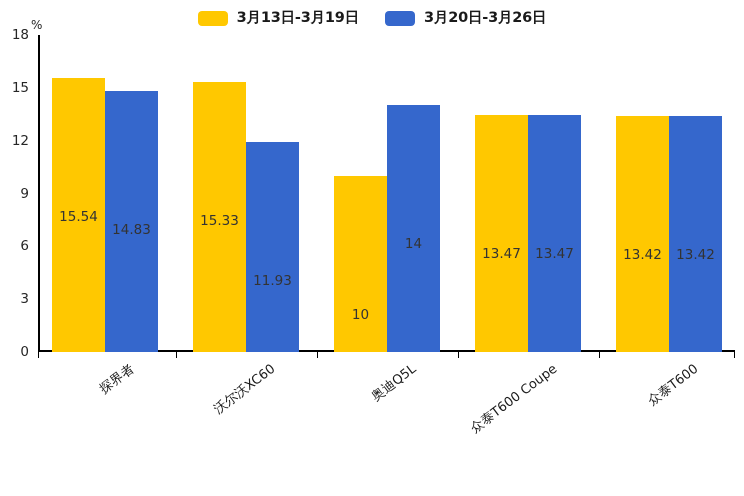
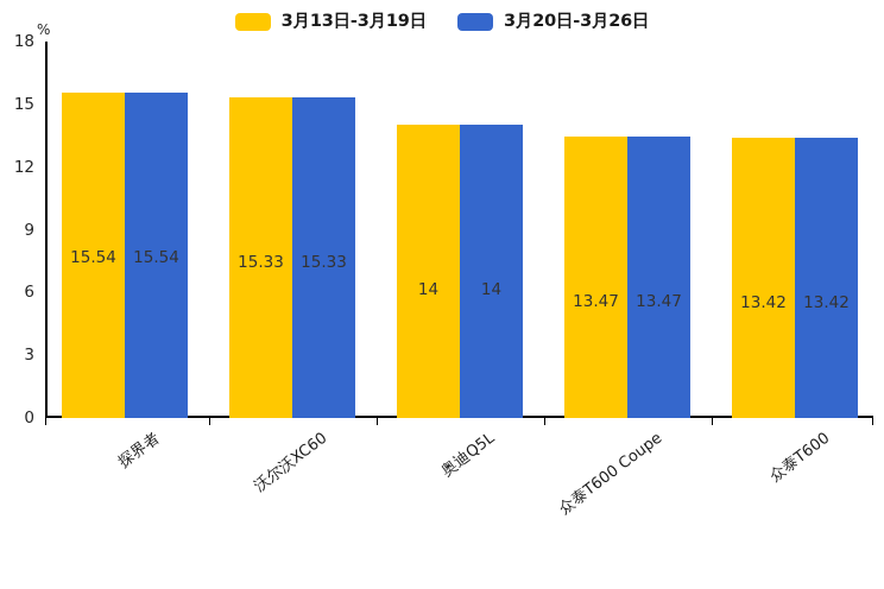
3月20日-3月26日/探界者: 14.83 -> 15.54
3月20日-3月26日/沃尔沃XC60: 11.93 -> 15.33
3月13日-3月19日/奥迪Q5L: 10 -> 14
